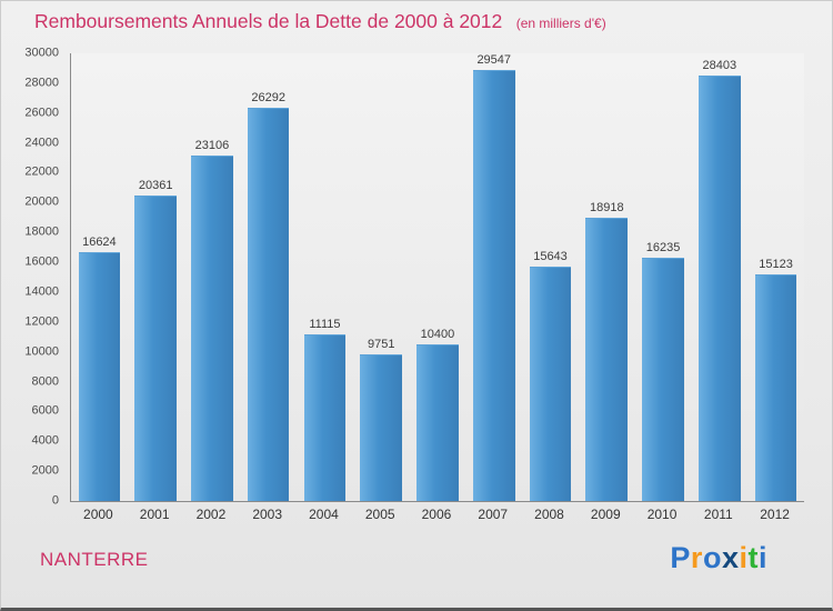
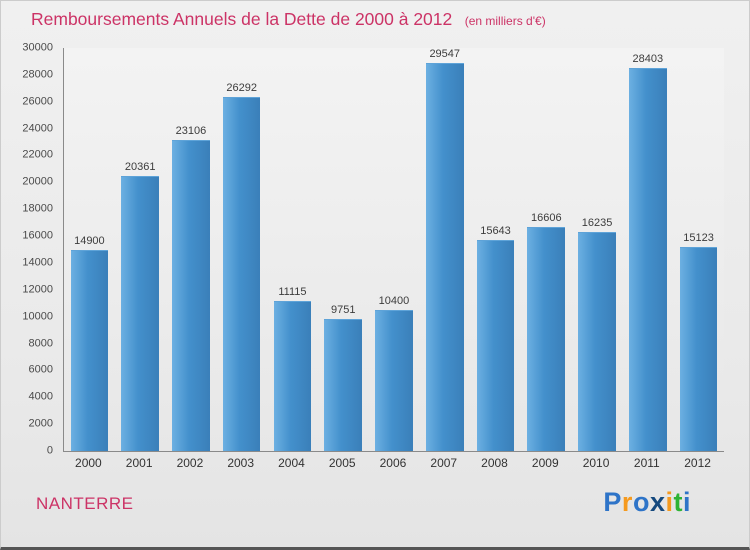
2000: 16624 -> 14900
2009: 18918 -> 16606
